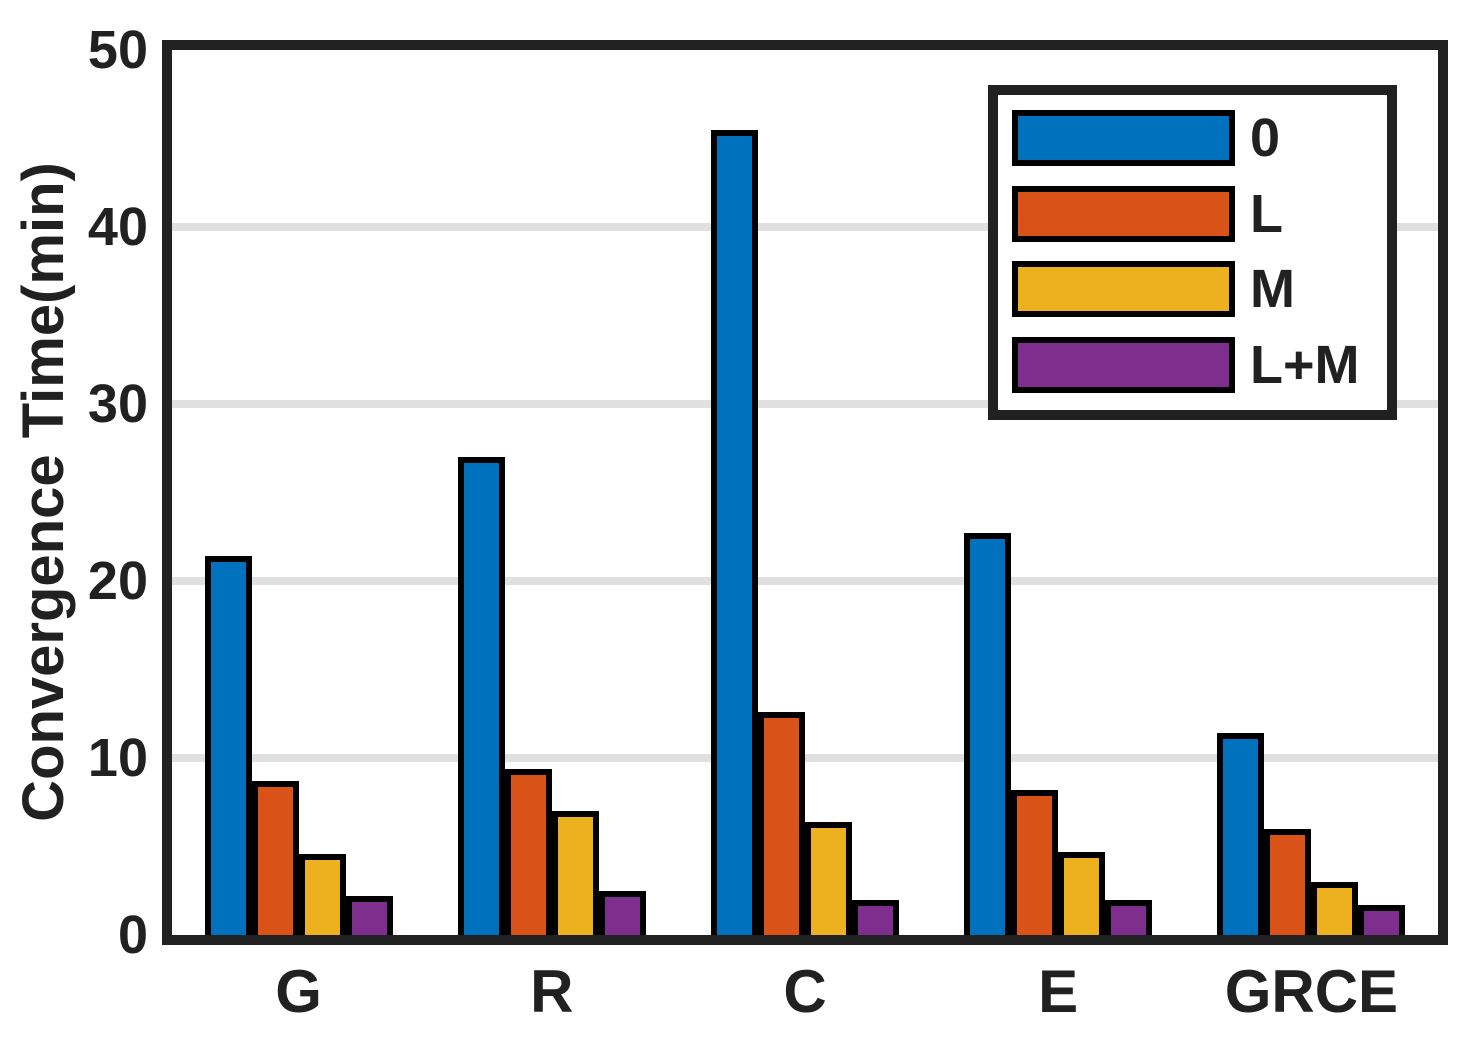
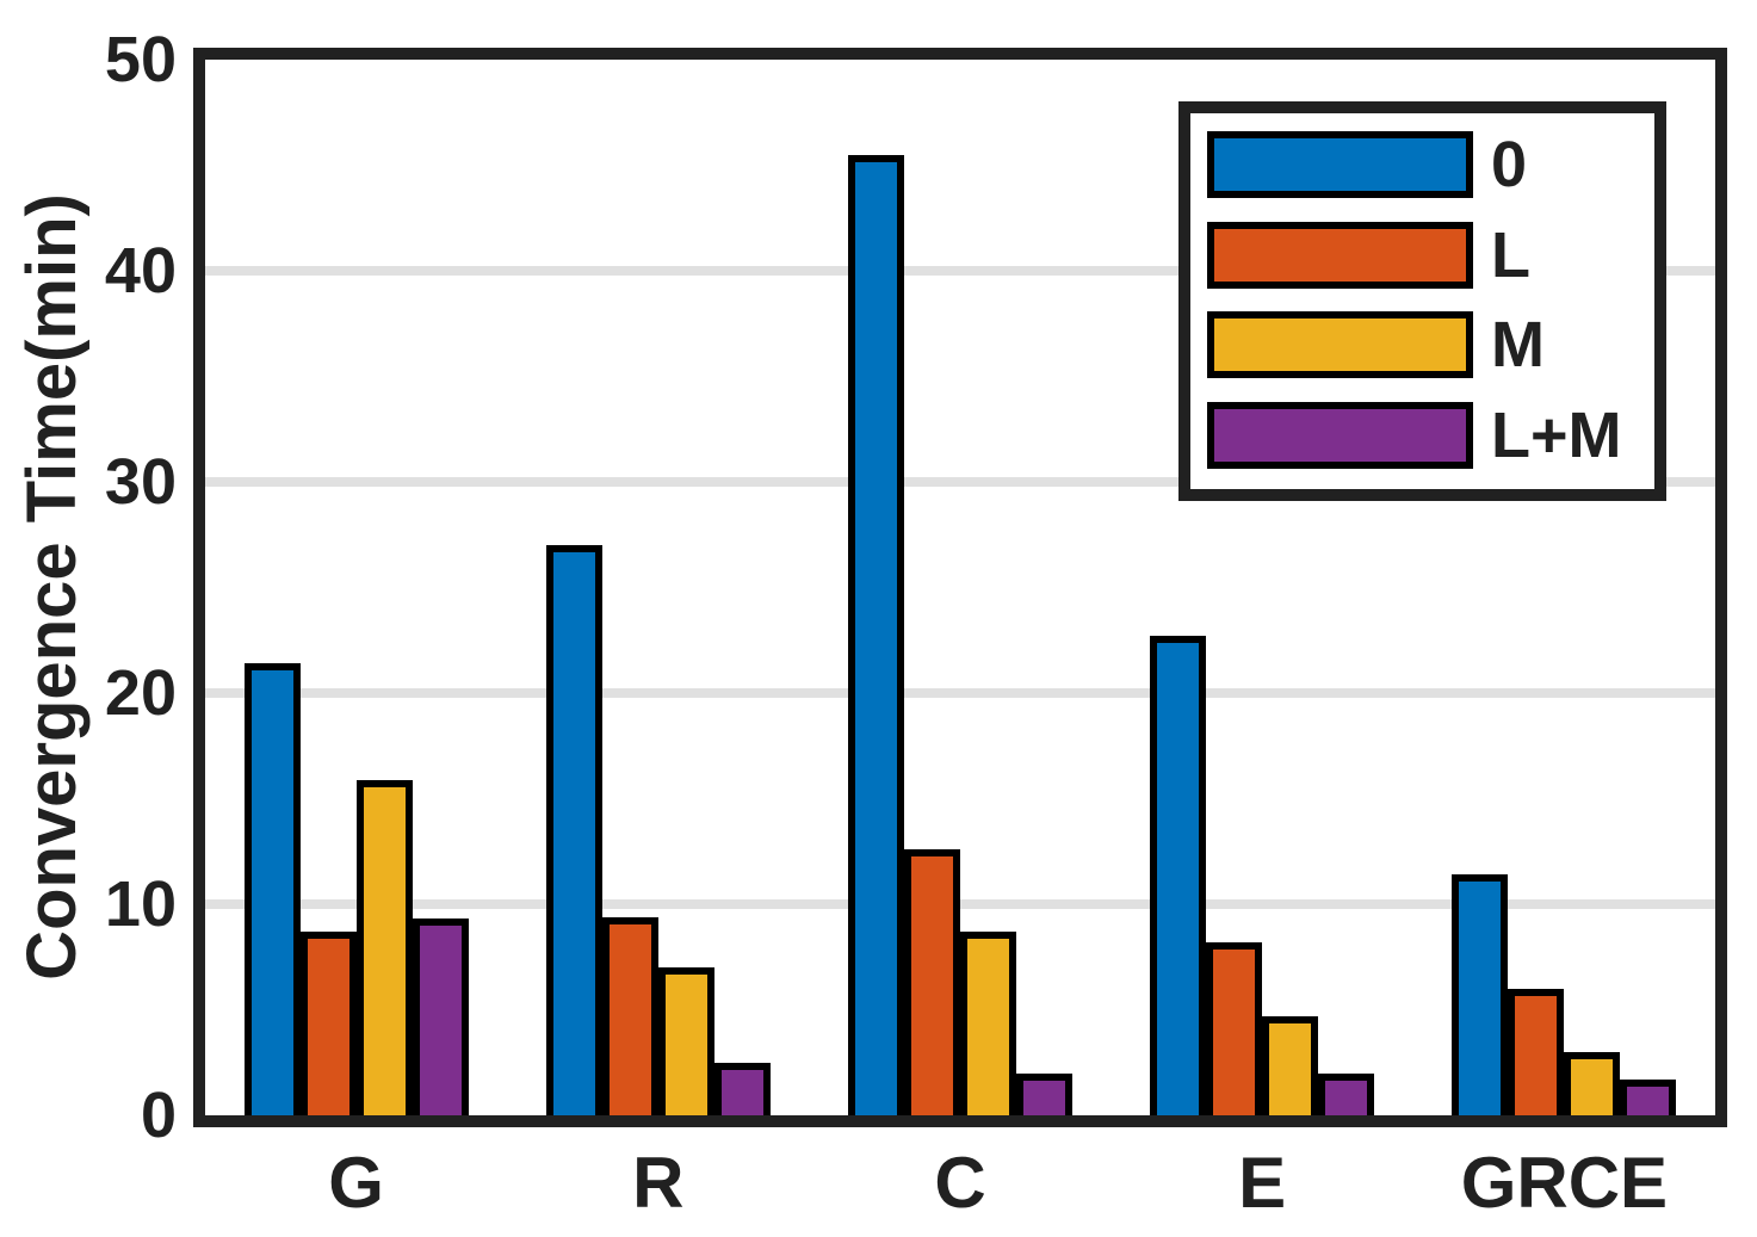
M/G: 4.6 -> 15.9
L+M/G: 2.2 -> 9.3
M/C: 6.4 -> 8.7
